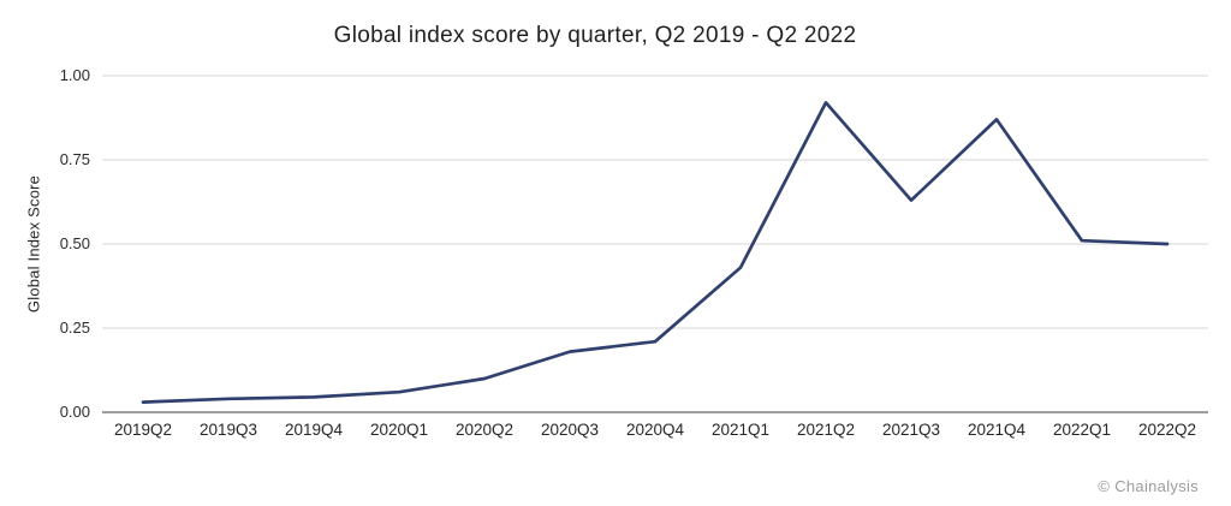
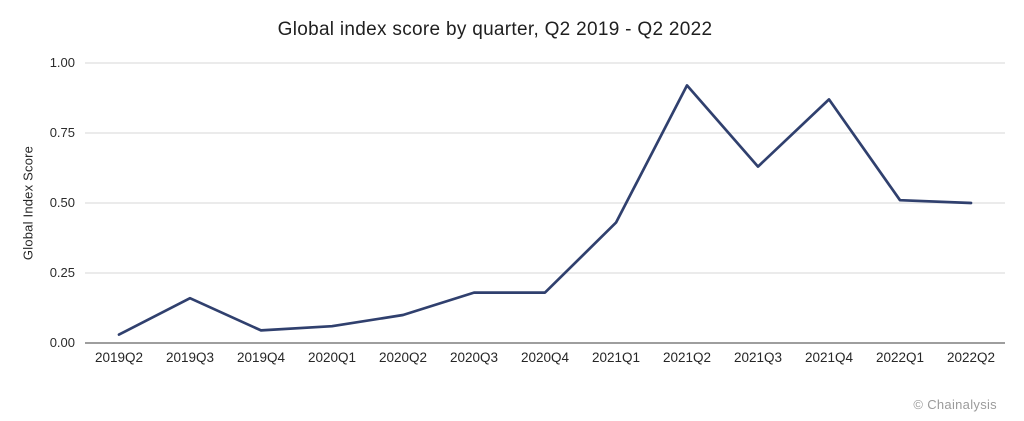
2019Q3: 0.04 -> 0.16
2020Q4: 0.21 -> 0.18
